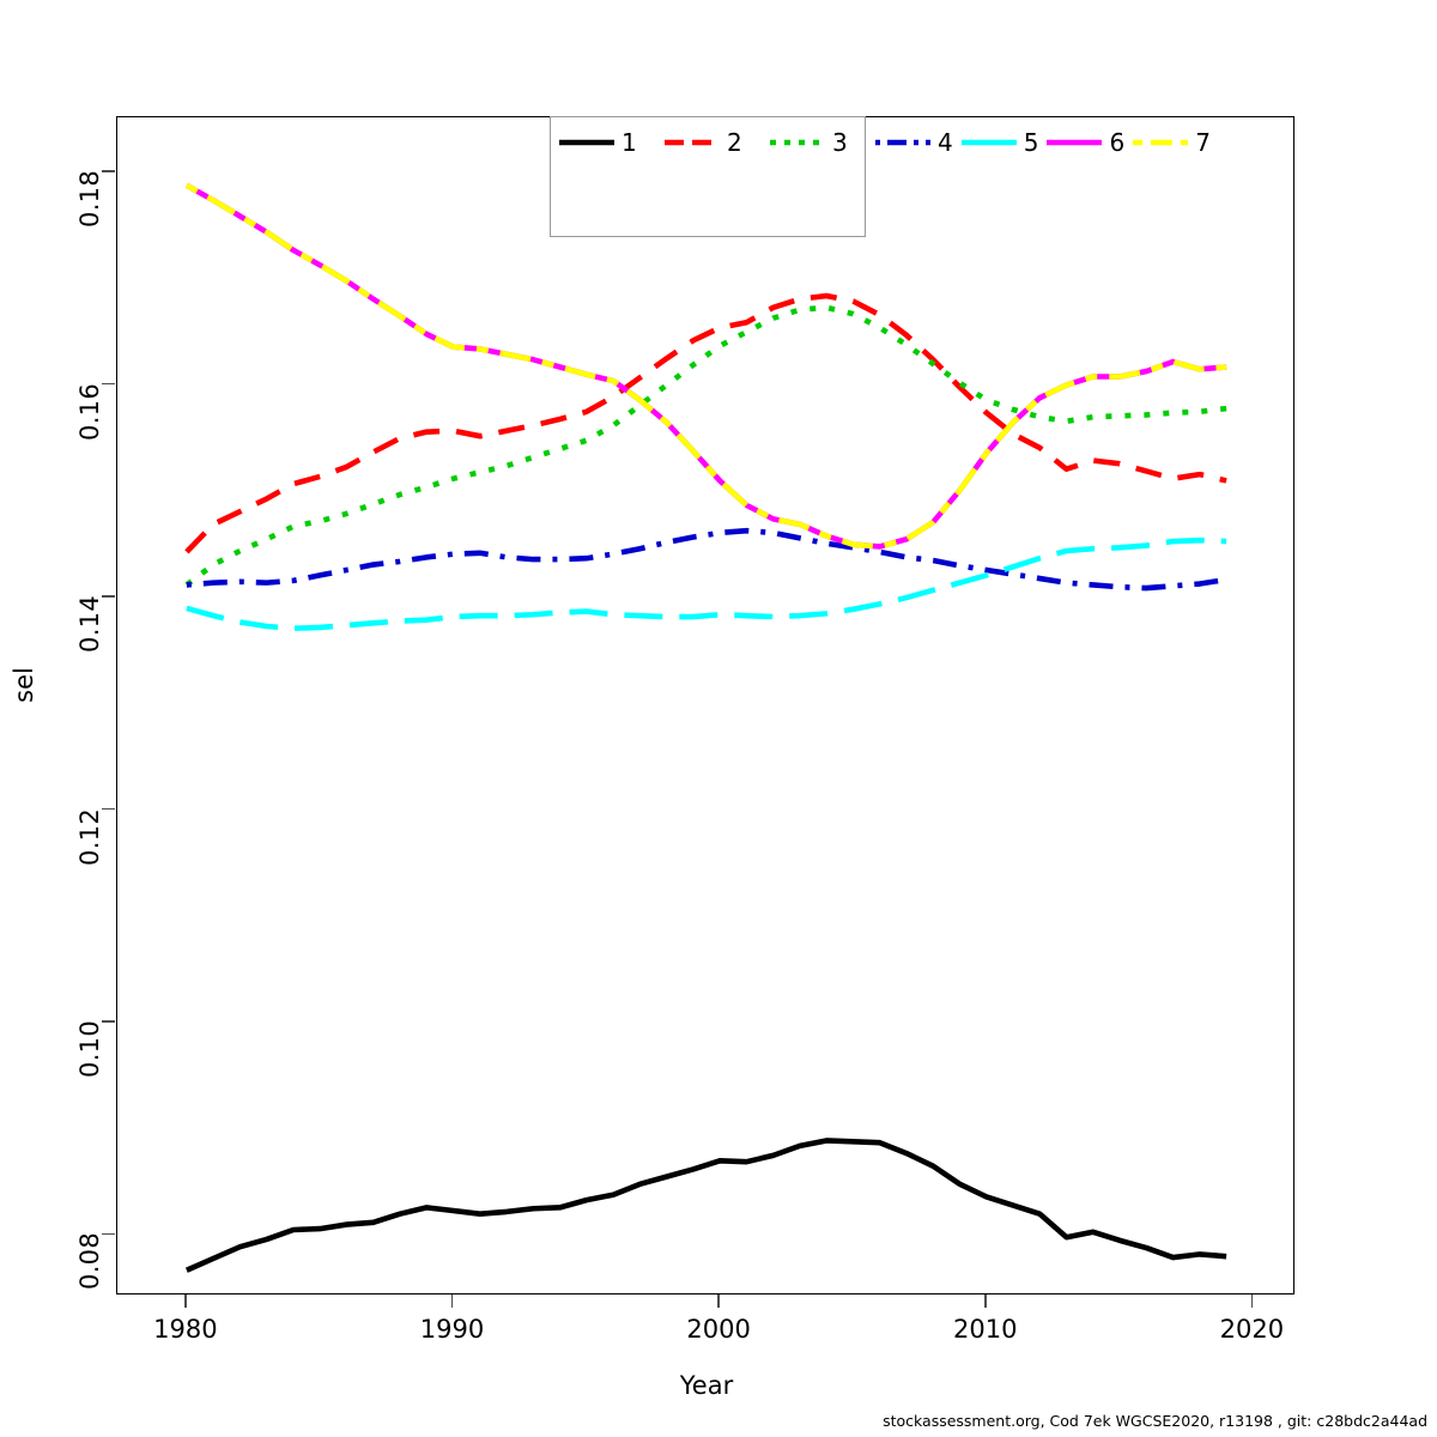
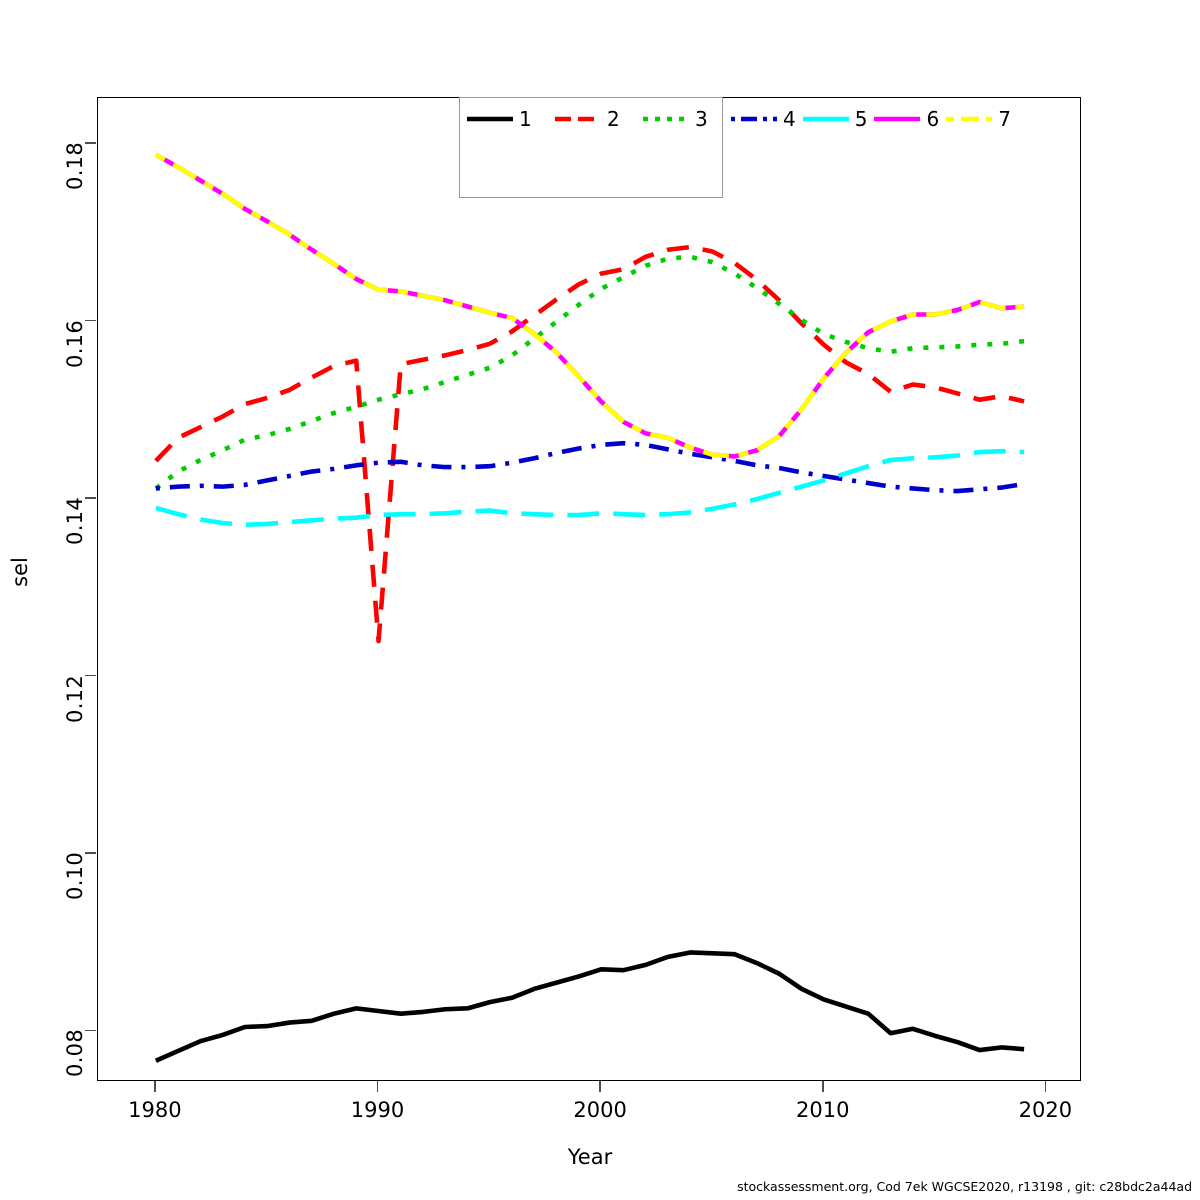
2/1990: 0.156 -> 0.124
